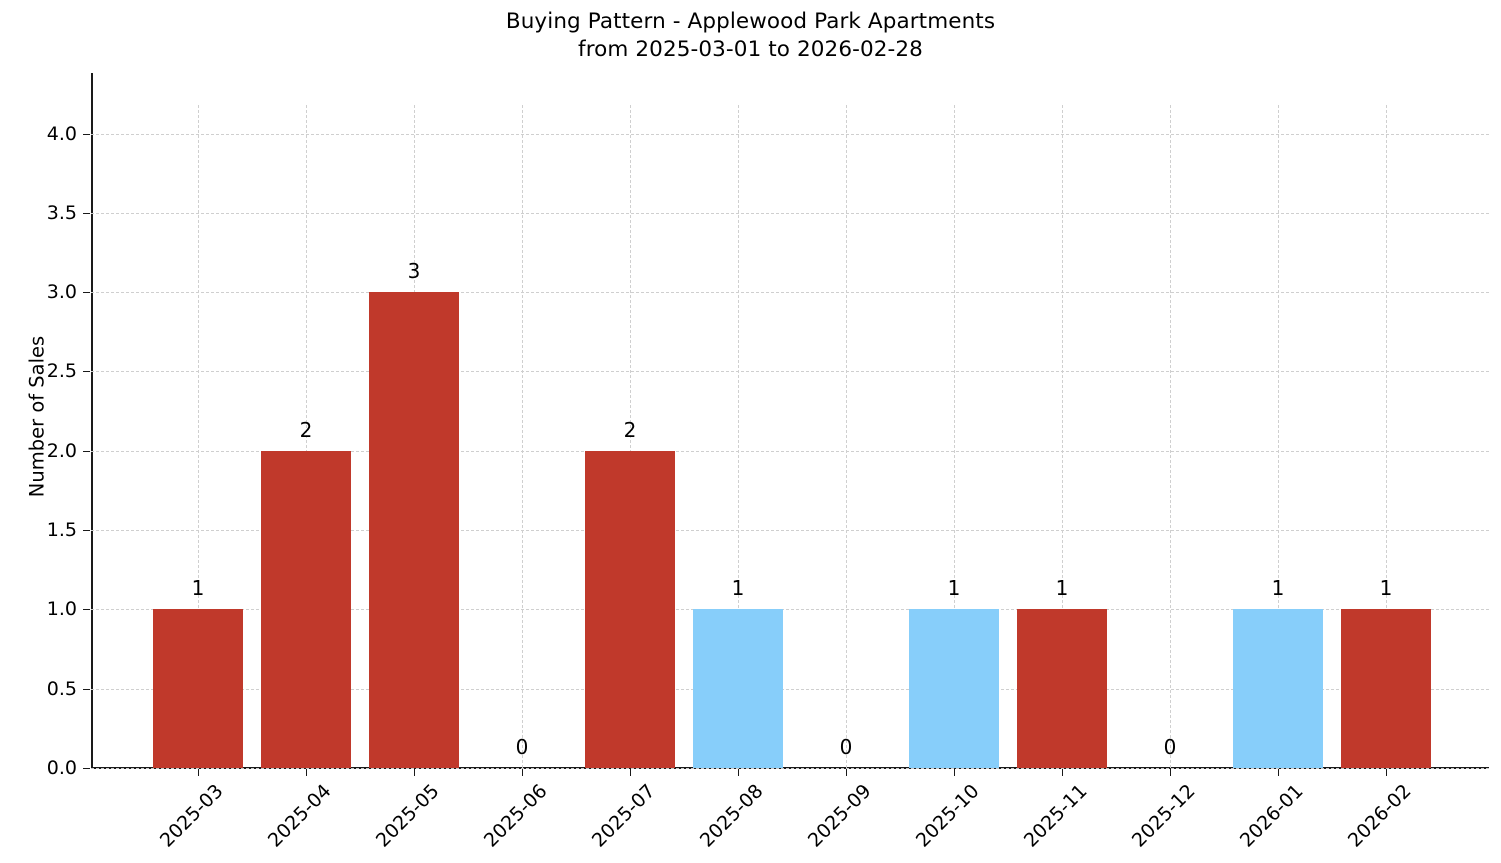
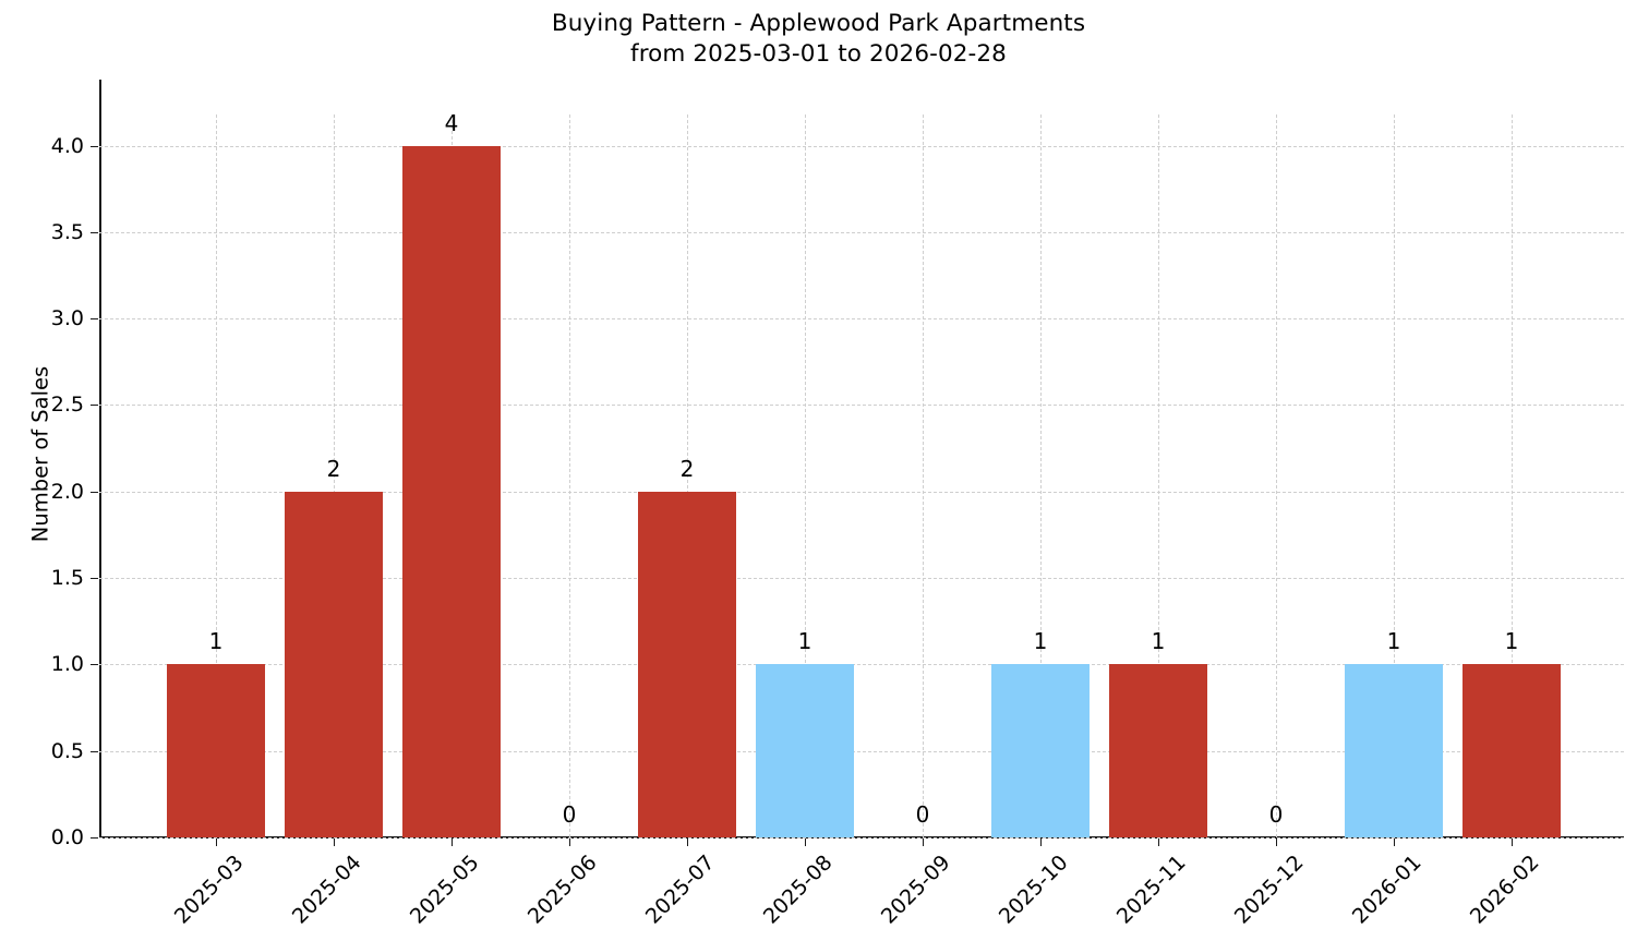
2025-05: 3 -> 4
